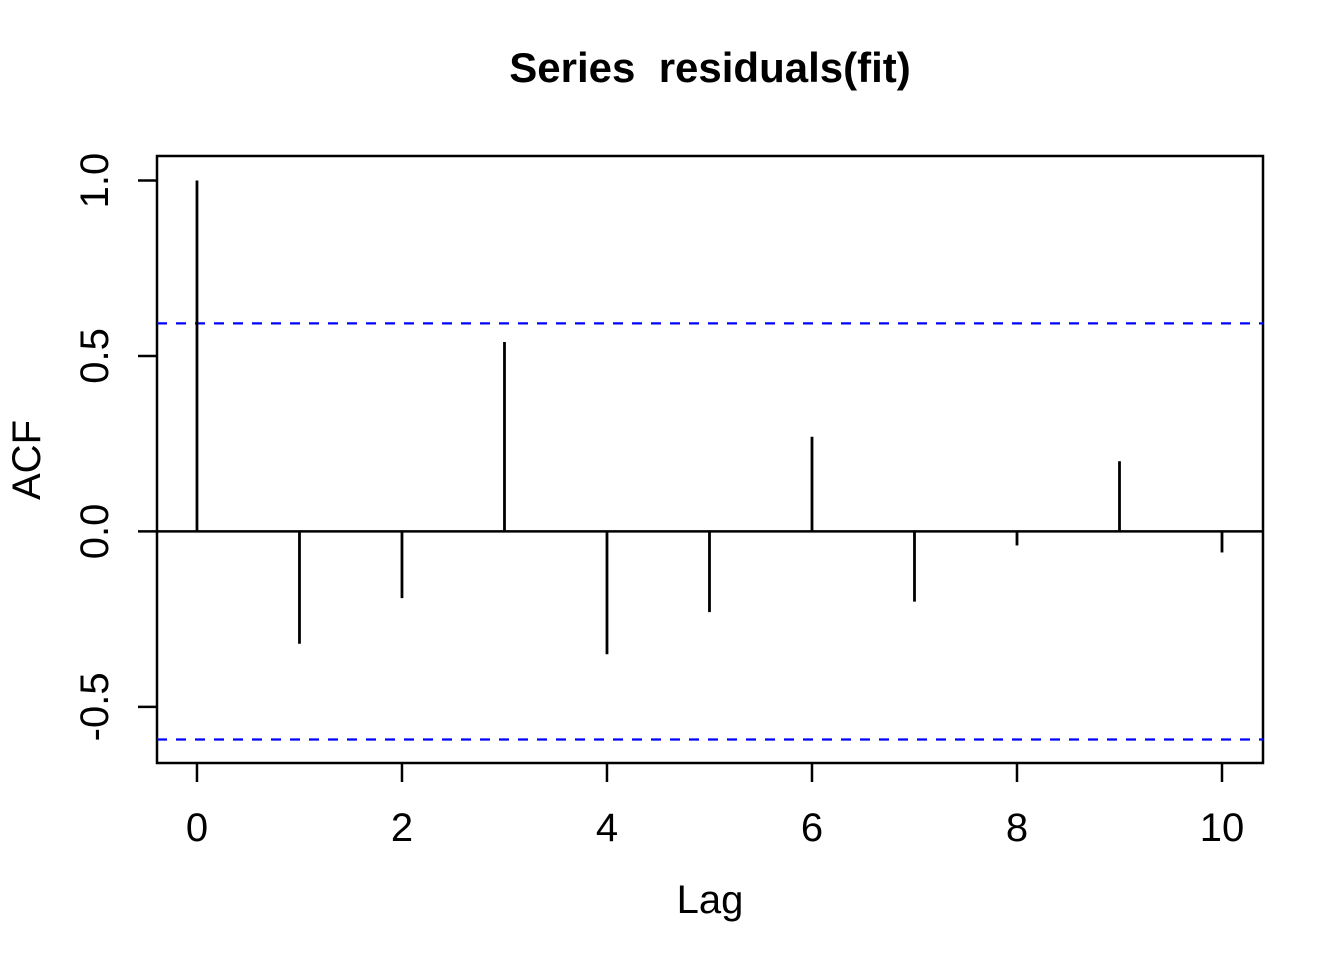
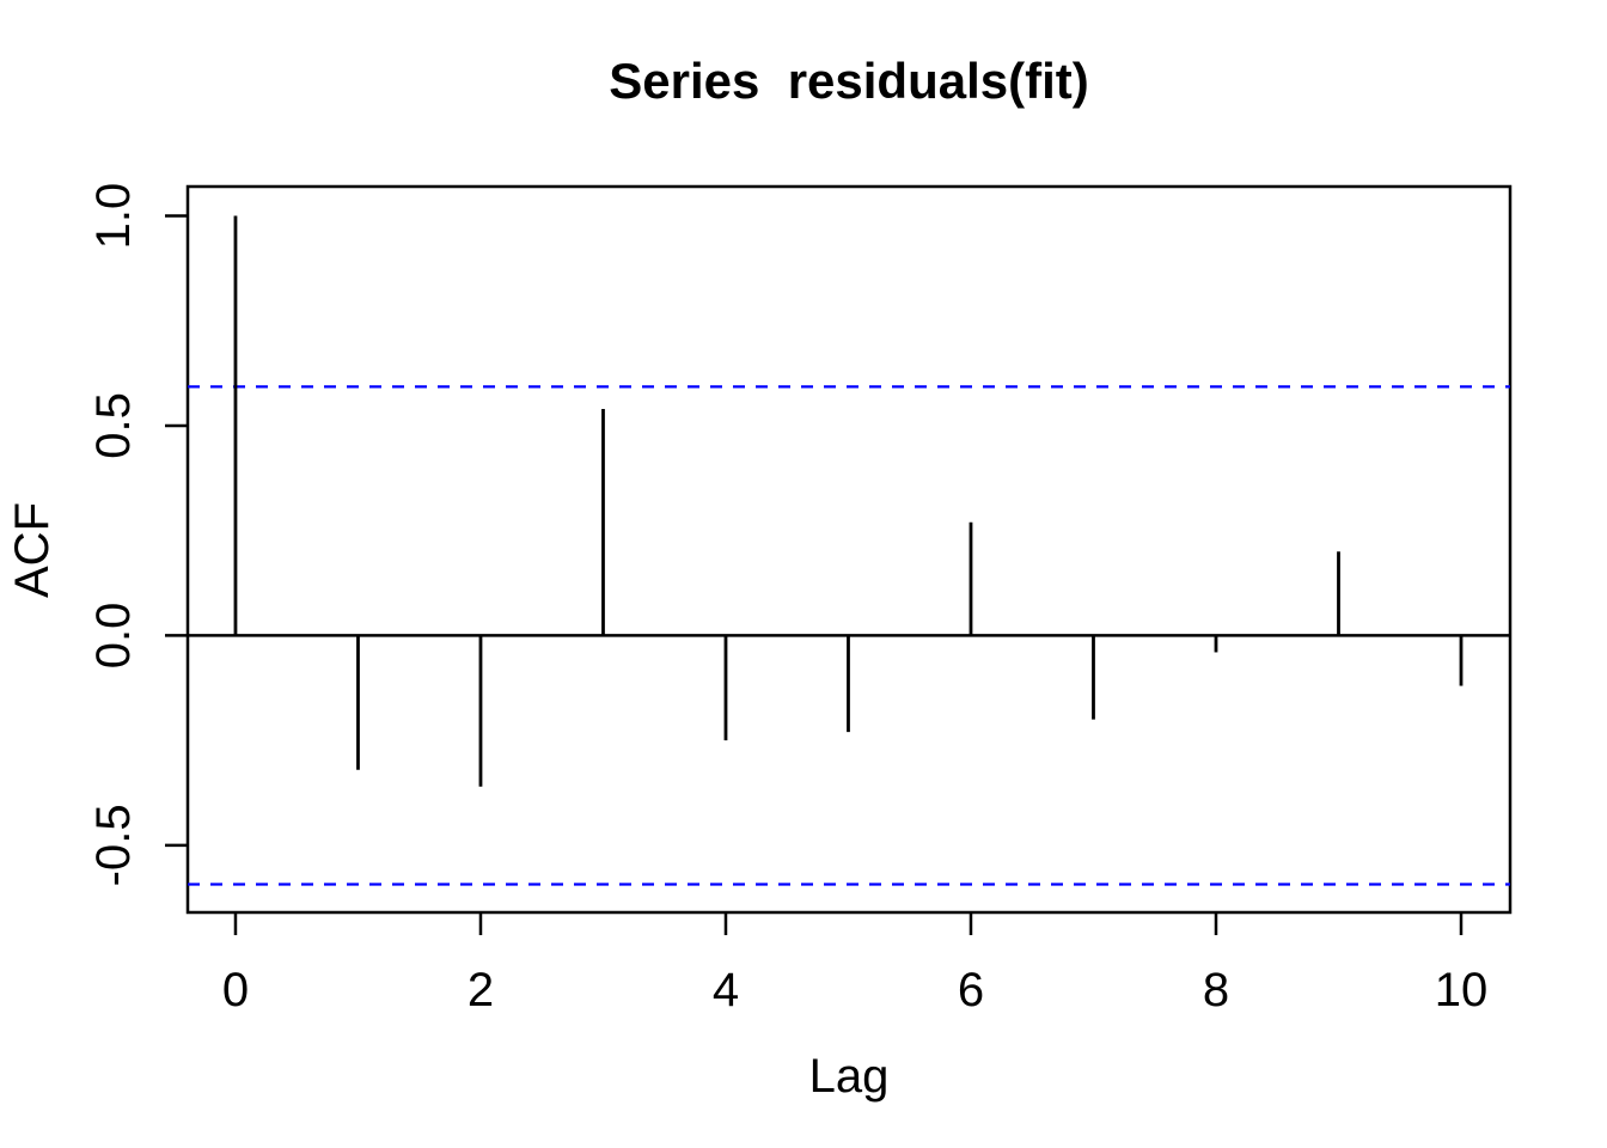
2: -0.19 -> -0.36
4: -0.35 -> -0.25
10: -0.06 -> -0.12
